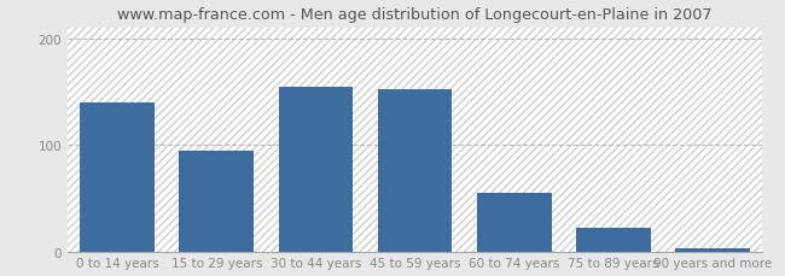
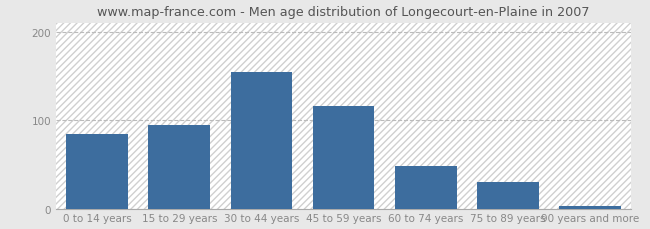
0 to 14 years: 140 -> 84
45 to 59 years: 152 -> 116
60 to 74 years: 55 -> 48
75 to 89 years: 22 -> 30
